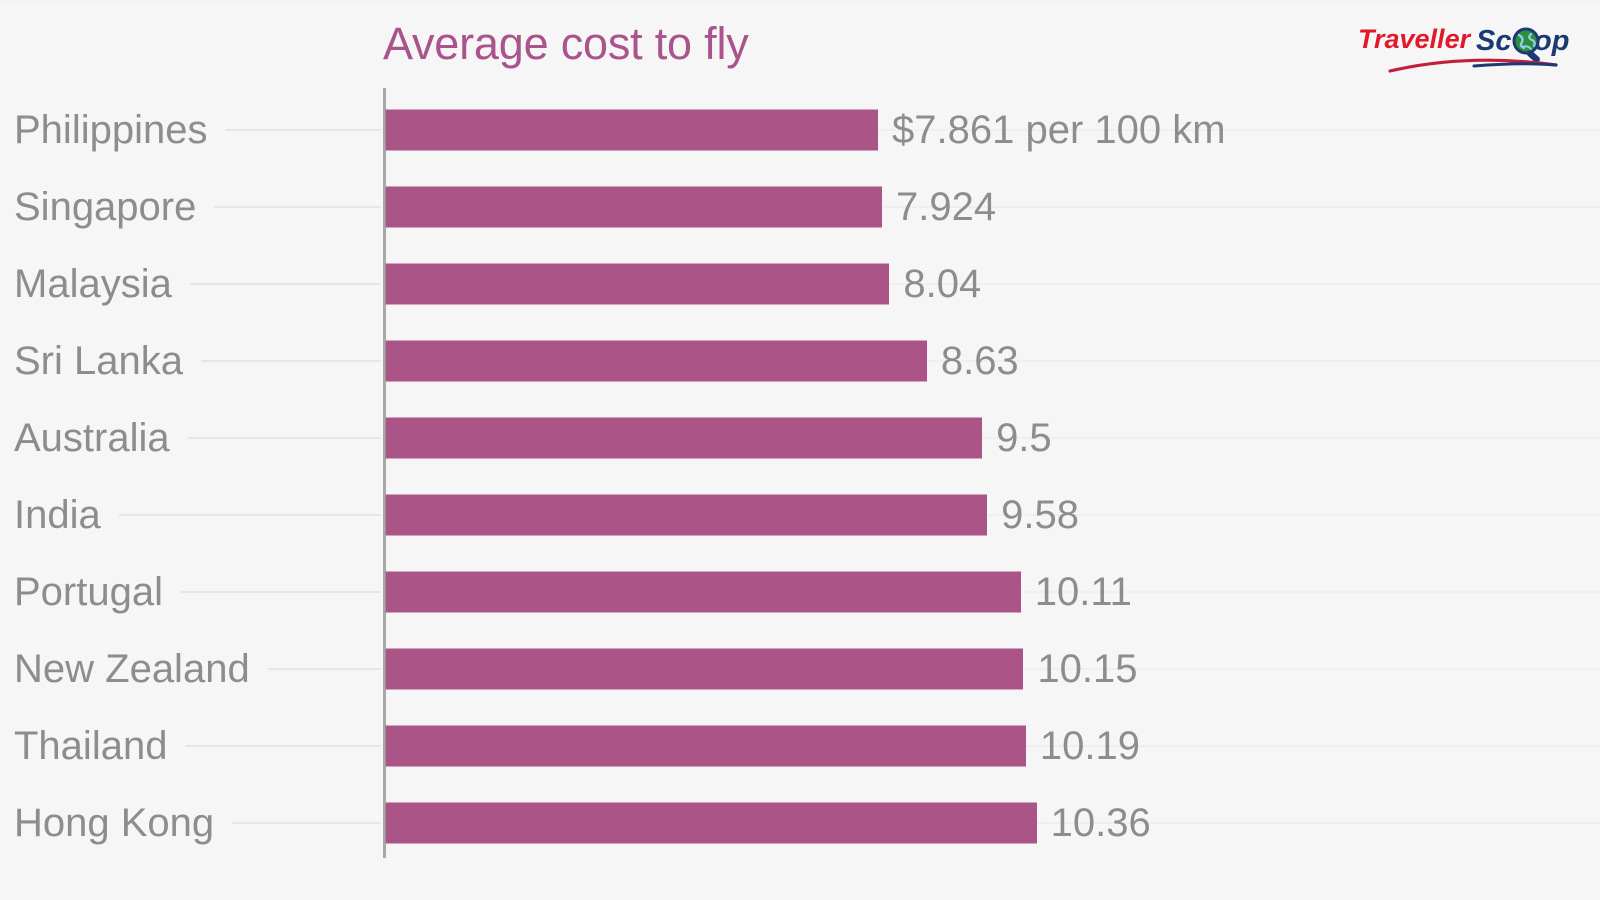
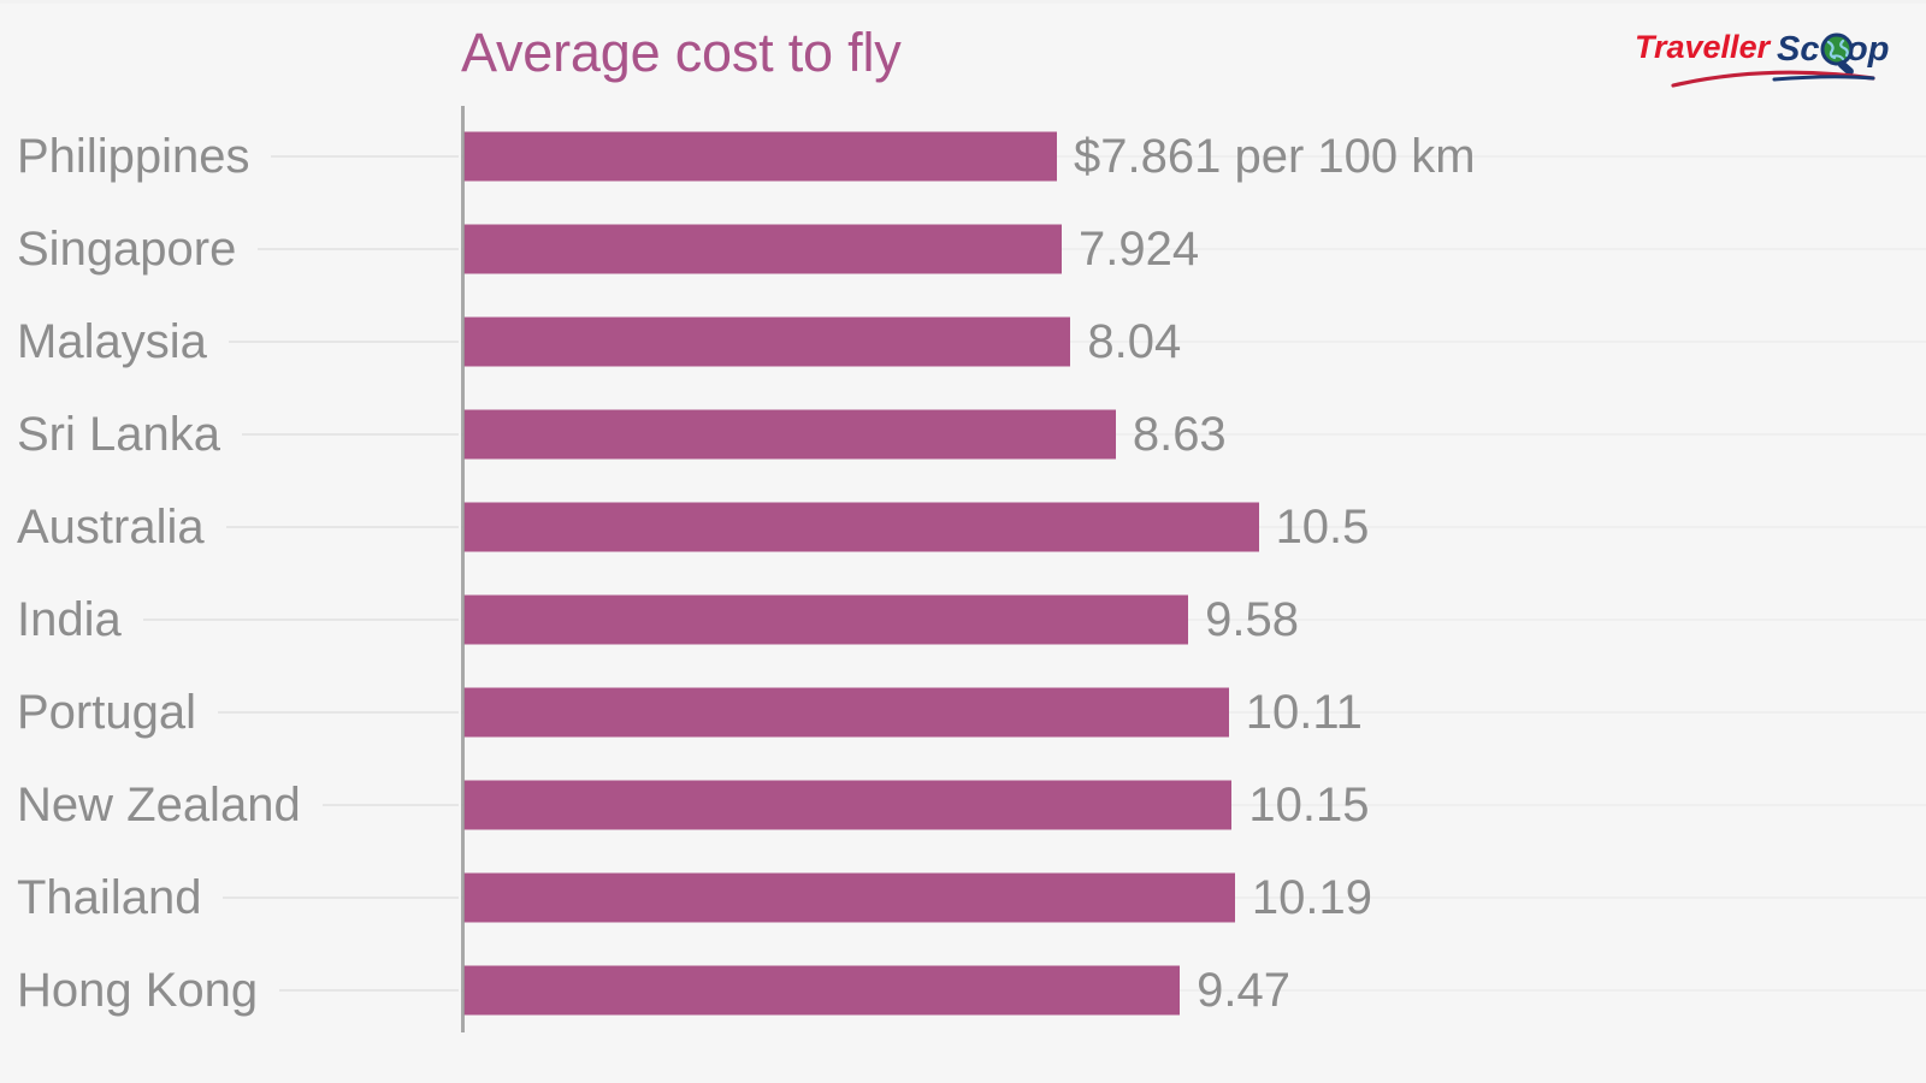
Australia: 9.5 -> 10.5
Hong Kong: 10.36 -> 9.47
